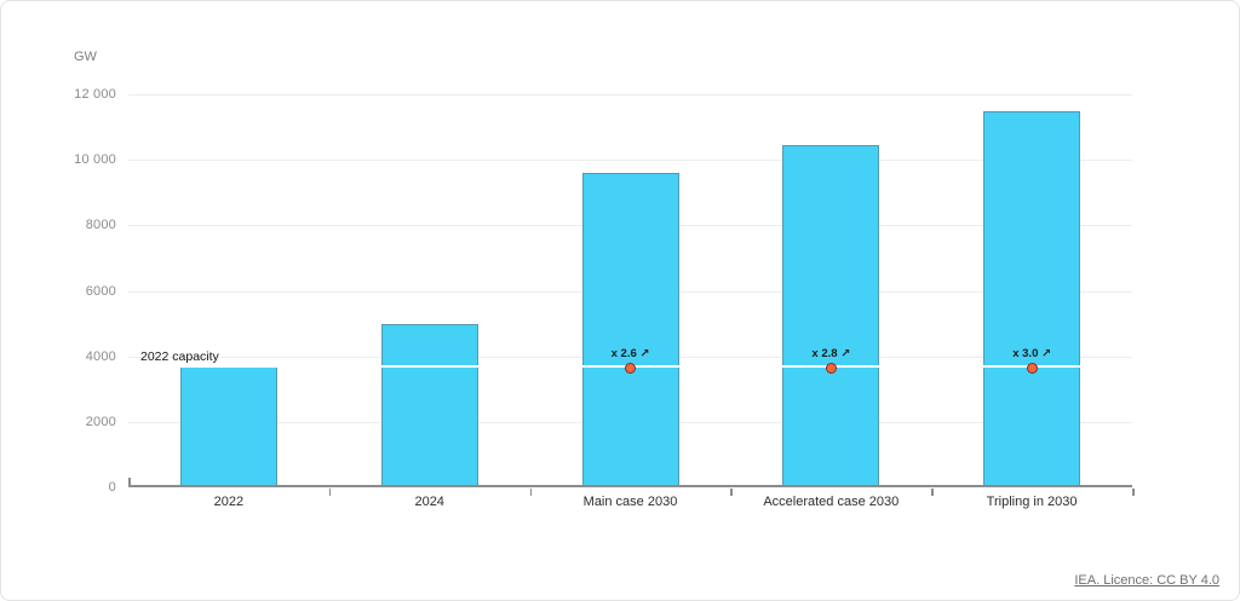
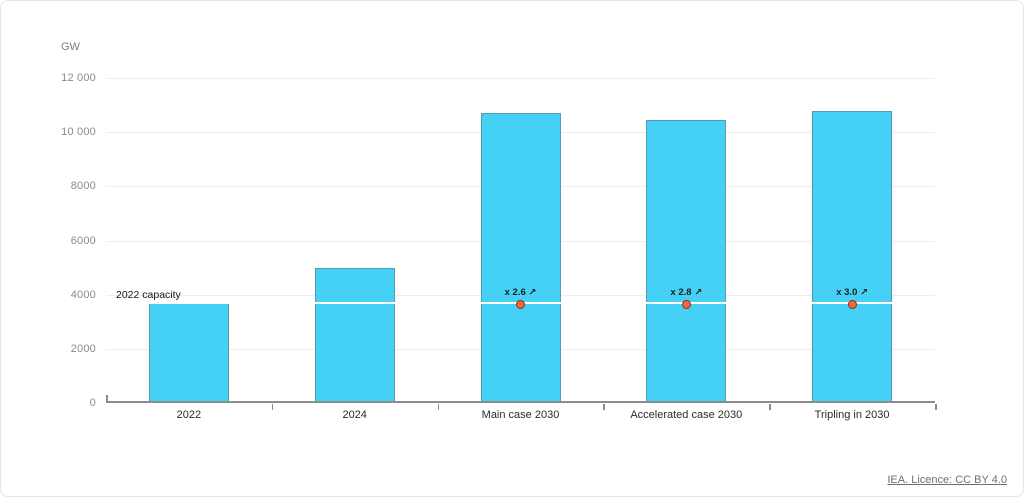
Main case 2030: 9600 -> 10700
Tripling in 2030: 11500 -> 10800
